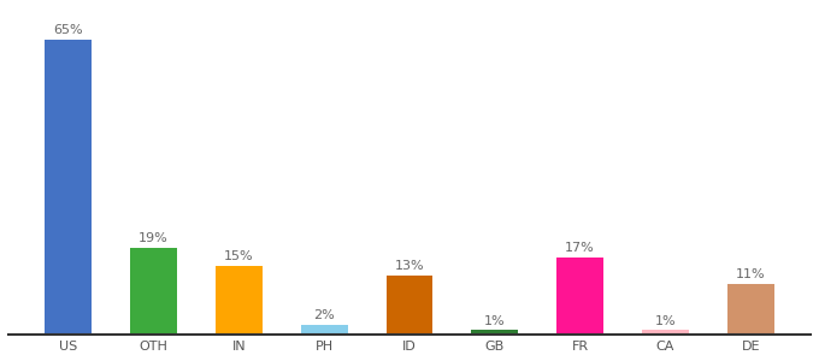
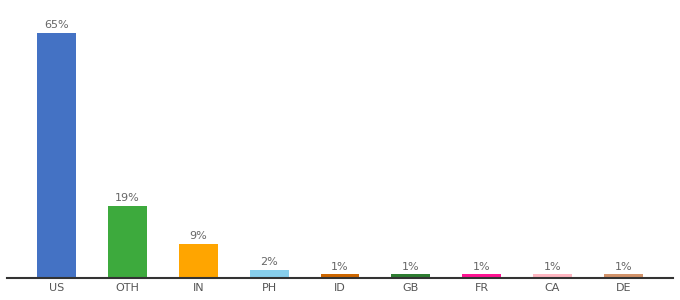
IN: 15% -> 9%
ID: 13% -> 1%
FR: 17% -> 1%
DE: 11% -> 1%
